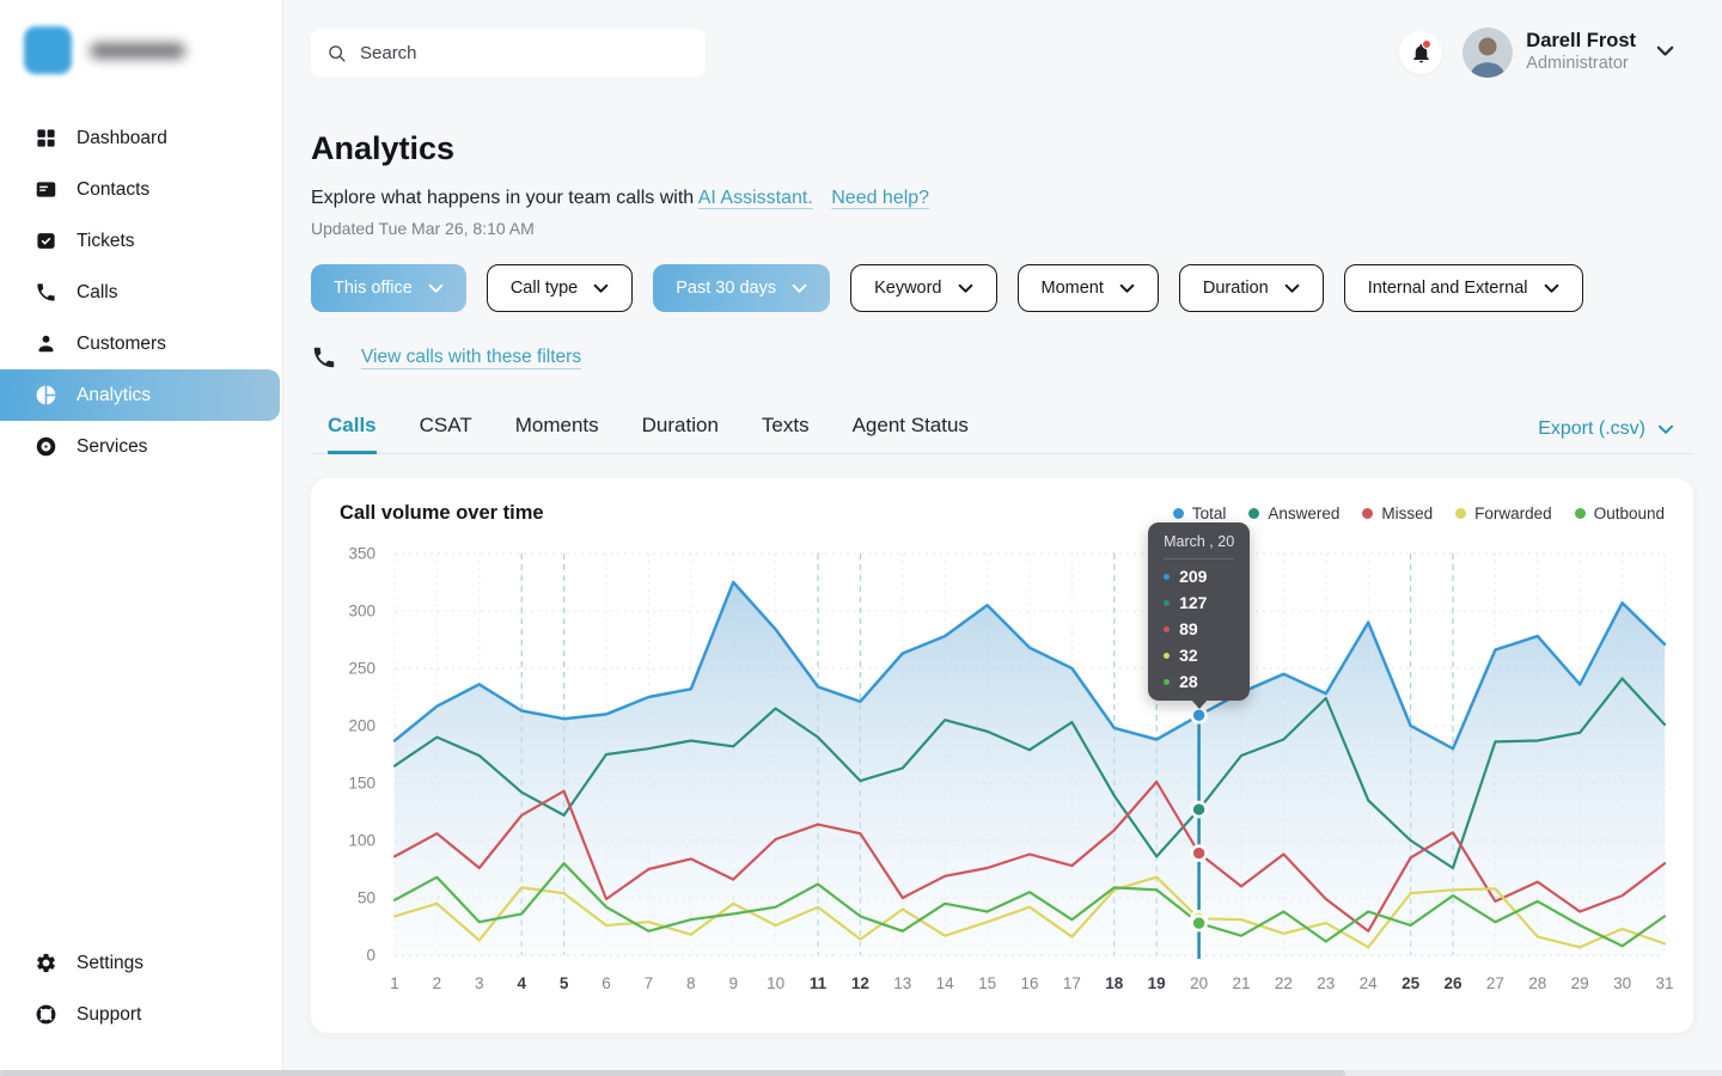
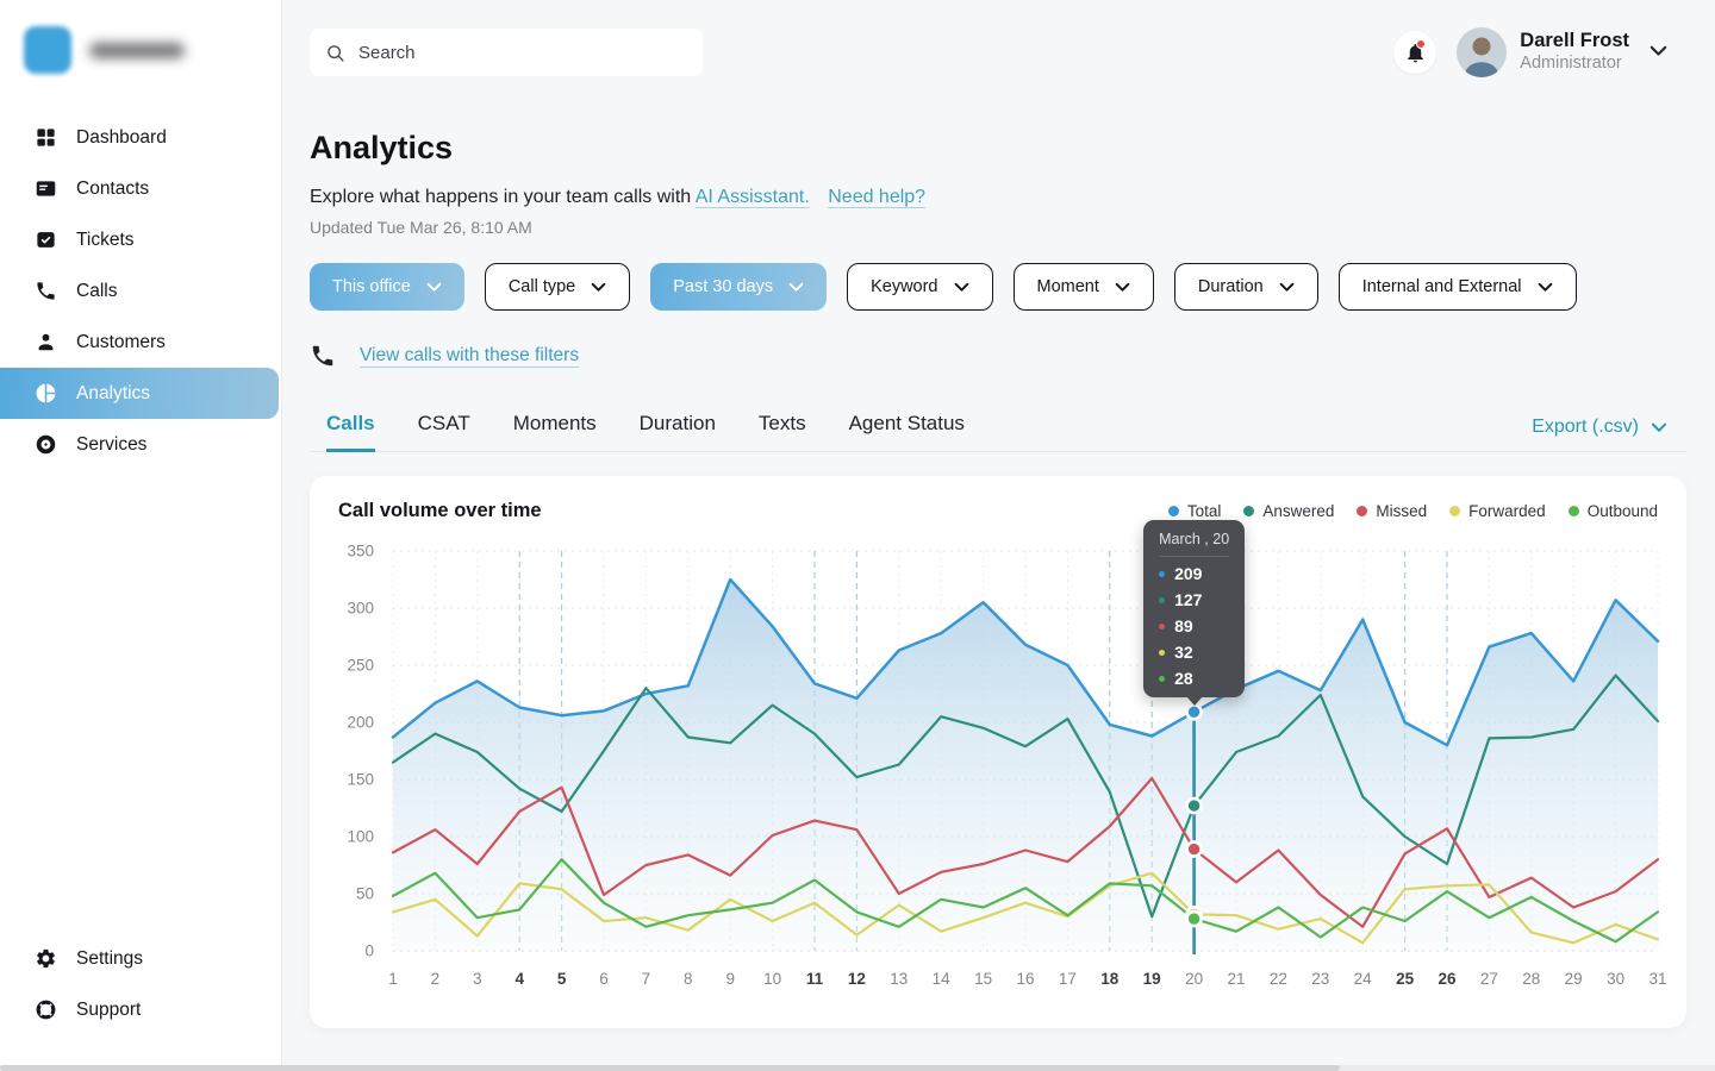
Answered/7: 180 -> 230
Forwarded/17: 20 -> 30
Answered/19: 90 -> 30
